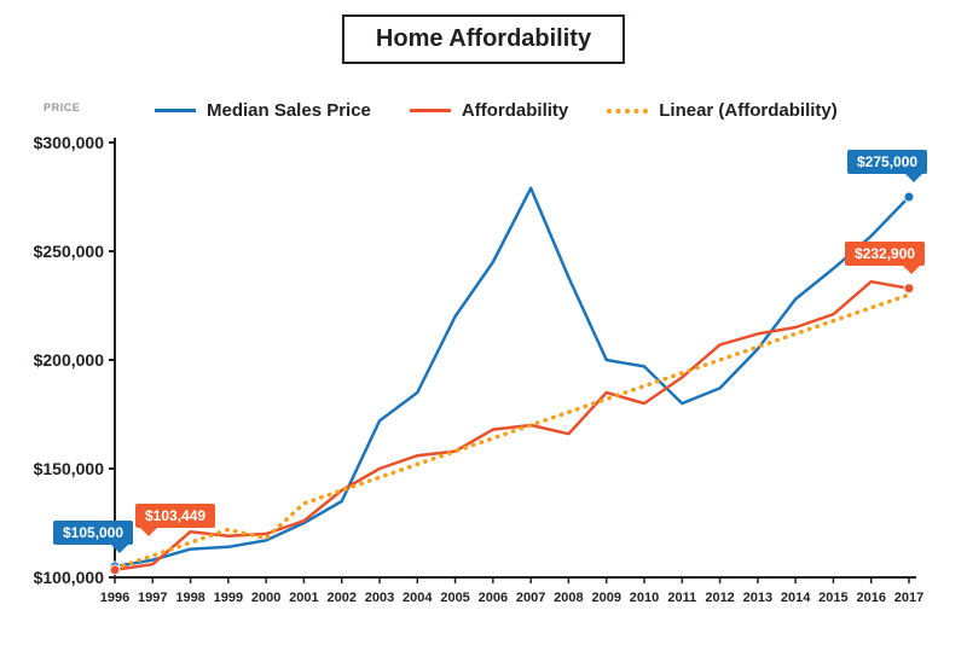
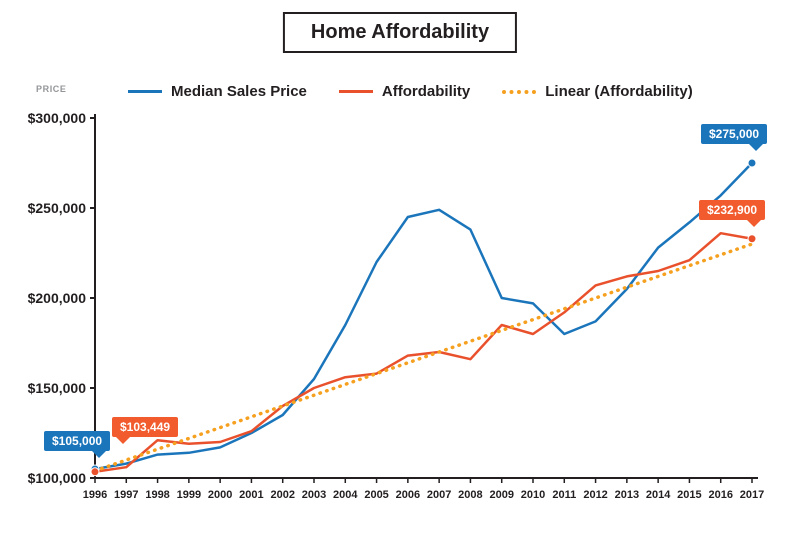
Linear (Affordability)/2000: $118000 -> $128000
Median Sales Price/2003: $172000 -> $155000
Median Sales Price/2007: $279000 -> $249000
